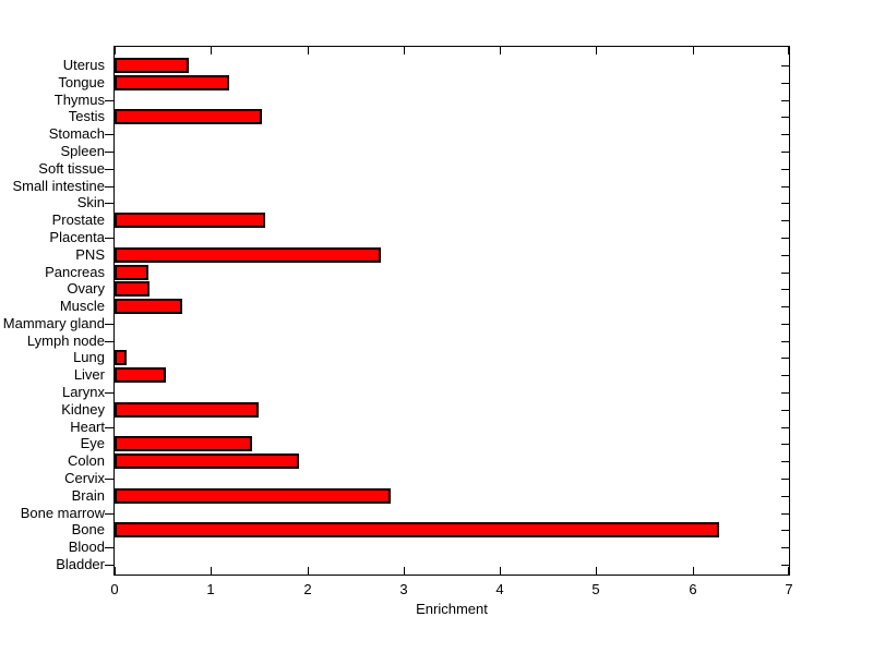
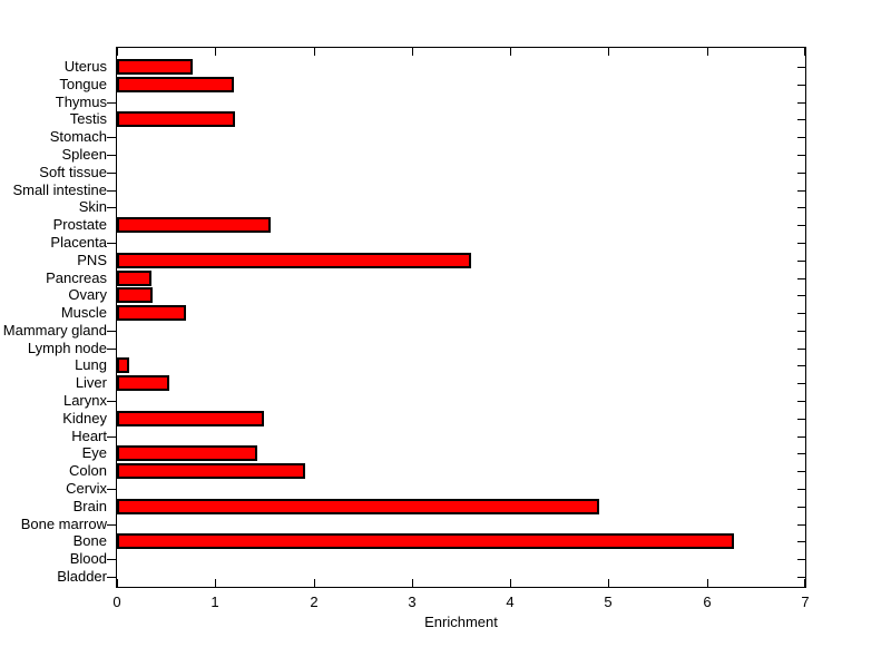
Testis: 1.5 -> 1.2
PNS: 2.8 -> 3.6
Brain: 2.9 -> 4.9
